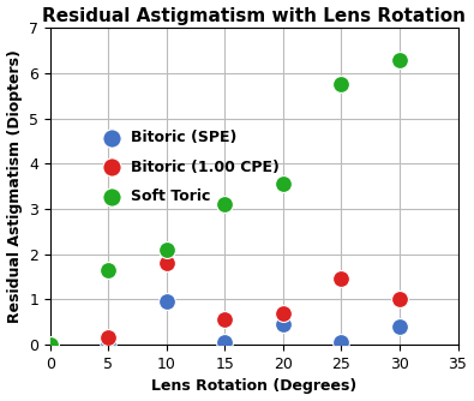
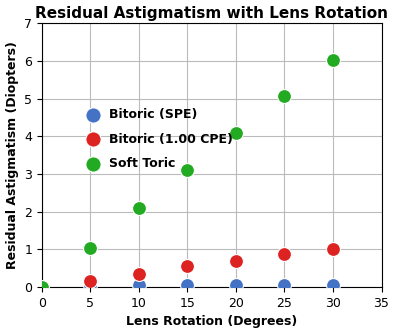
Soft Toric/5: 1.65 -> 1.05
Bitoric (SPE)/10: 0.95 -> 0.05
Bitoric (1.00 CPE)/10: 1.80 -> 0.35
Bitoric (SPE)/20: 0.45 -> 0.05
Soft Toric/20: 3.55 -> 4.10
Bitoric (1.00 CPE)/25: 1.45 -> 0.87
Soft Toric/25: 5.75 -> 5.07
Bitoric (SPE)/30: 0.40 -> 0.05
Soft Toric/30: 6.30 -> 6.02
